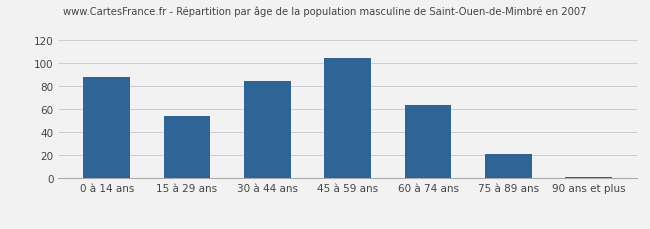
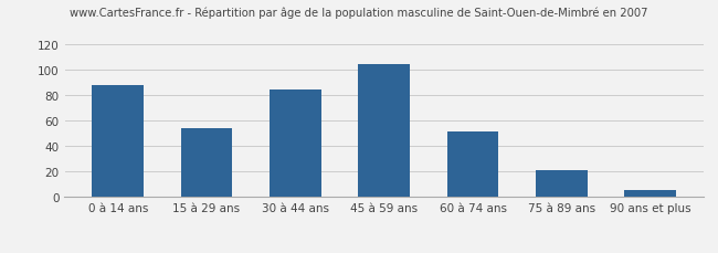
60 à 74 ans: 64 -> 52
90 ans et plus: 1 -> 6
